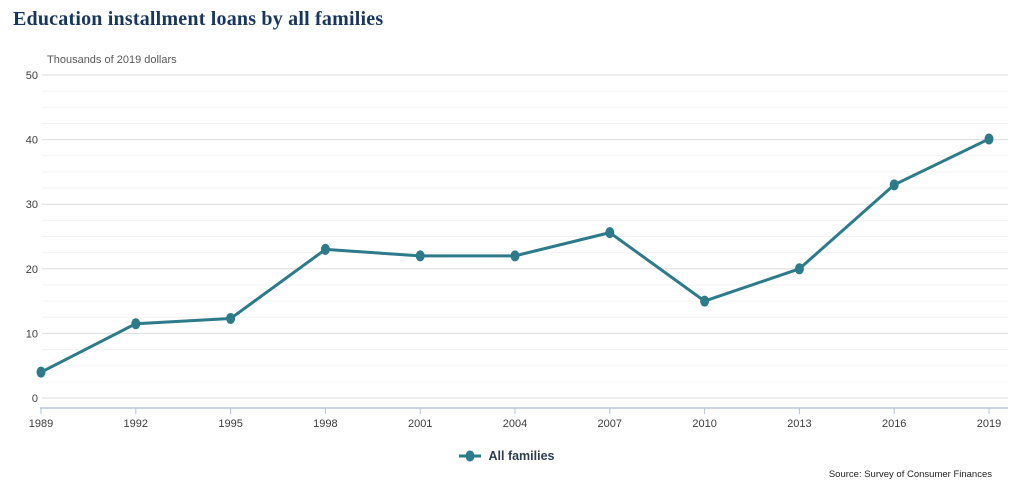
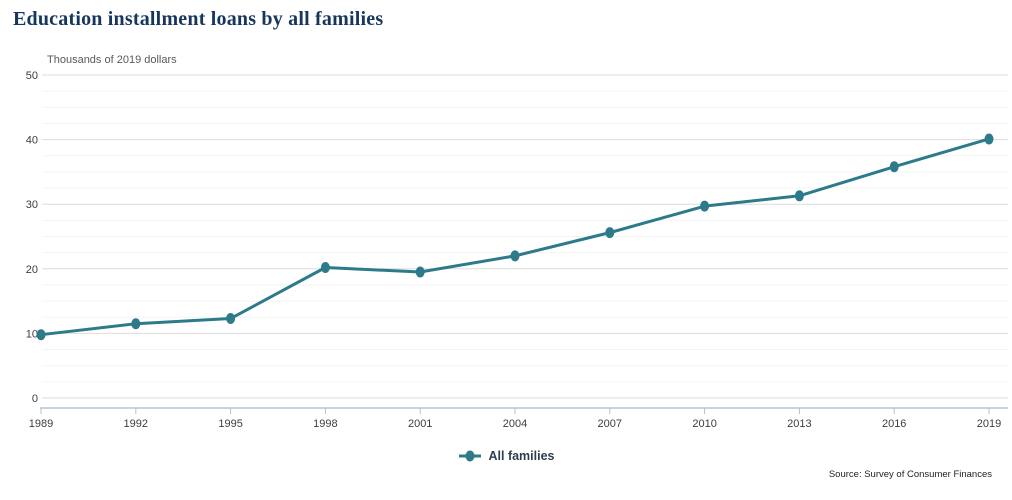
1989: 4 -> 10
1998: 23 -> 20
2001: 22 -> 20
2010: 15 -> 30
2013: 20 -> 31
2016: 33 -> 36
